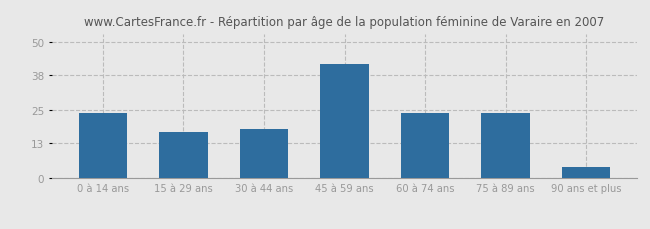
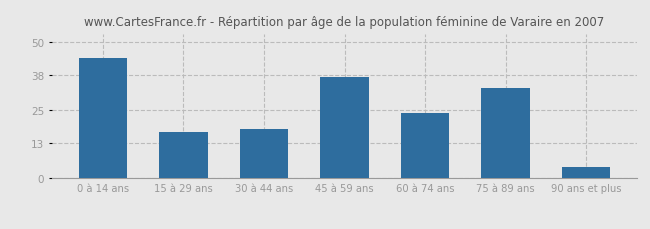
0 à 14 ans: 24 -> 44
45 à 59 ans: 42 -> 37
75 à 89 ans: 24 -> 33
